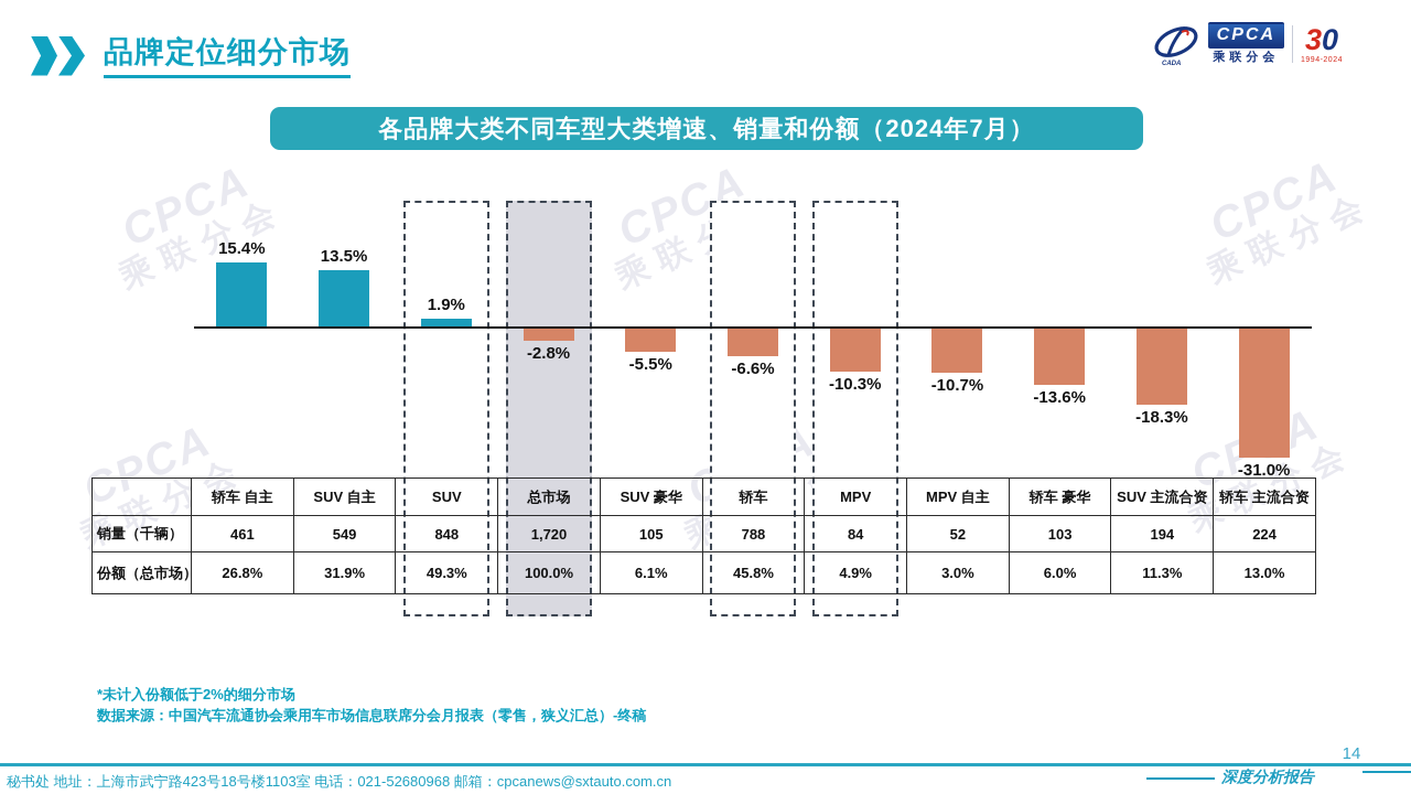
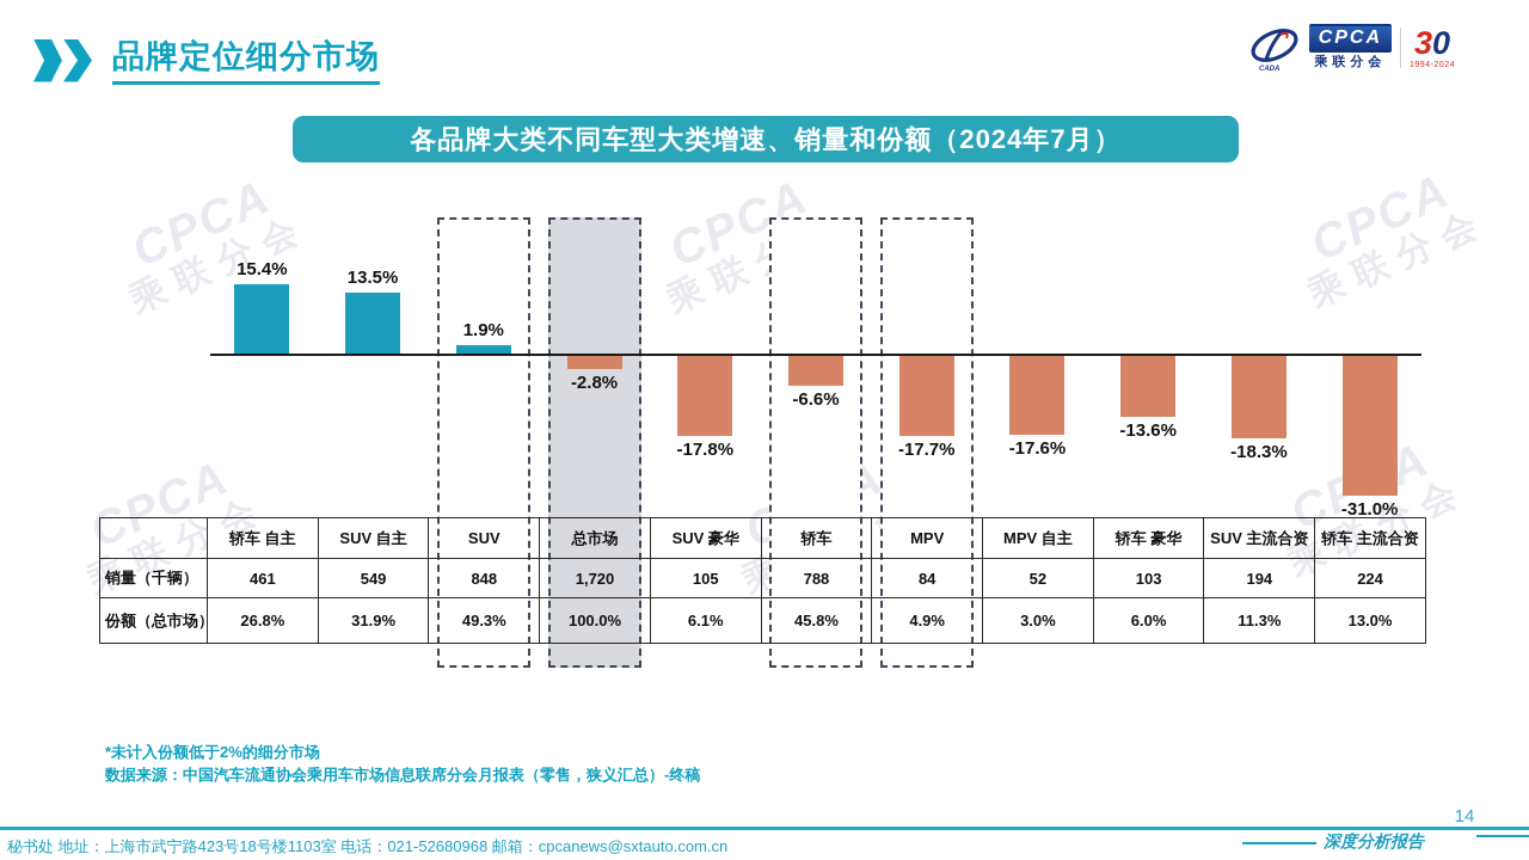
SUV 豪华: -5.5% -> -17.8%
MPV: -10.3% -> -17.7%
MPV 自主: -10.7% -> -17.6%
